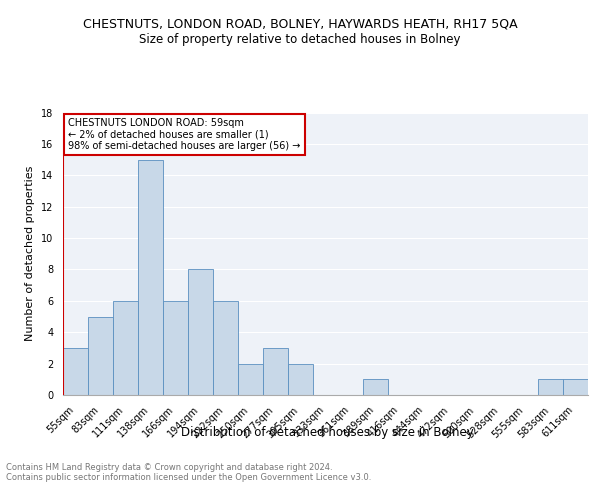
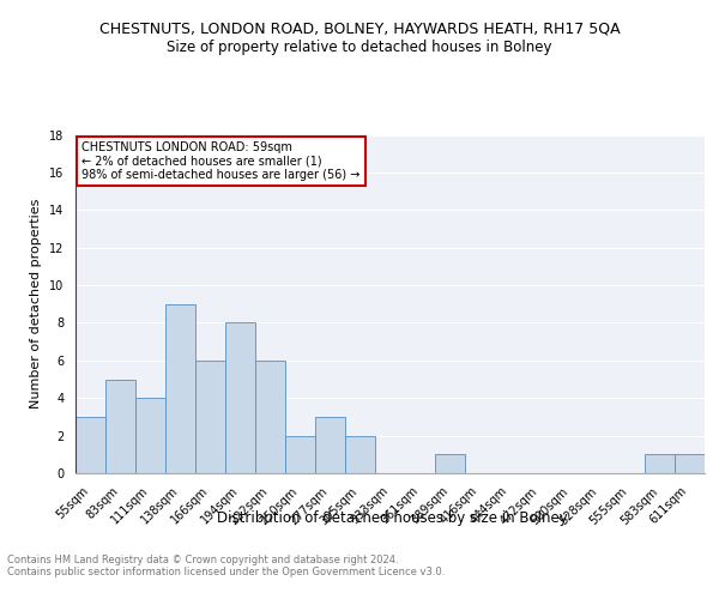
111sqm: 6 -> 4
138sqm: 15 -> 9
